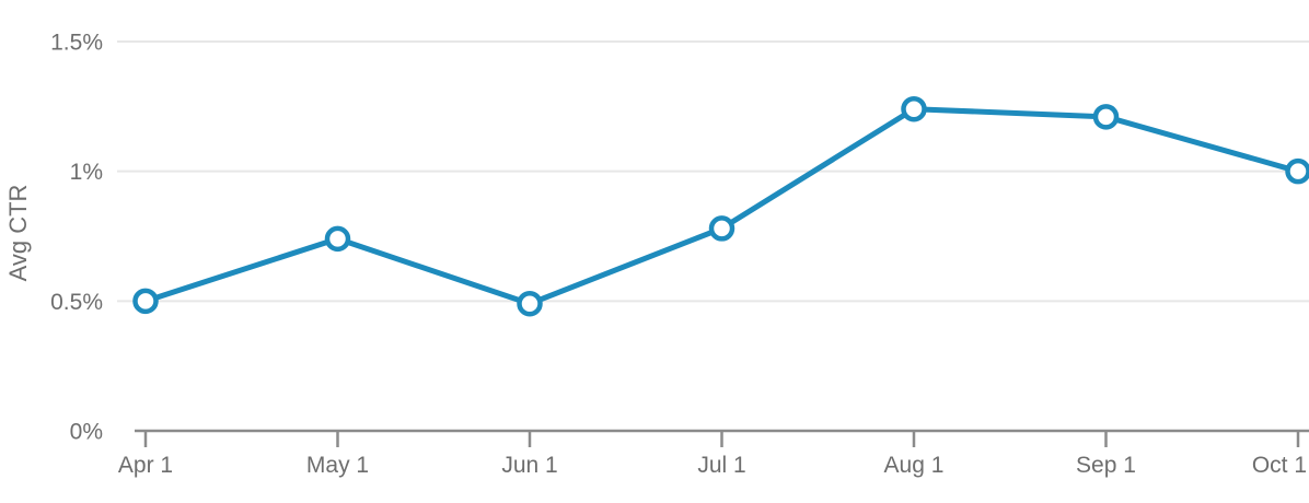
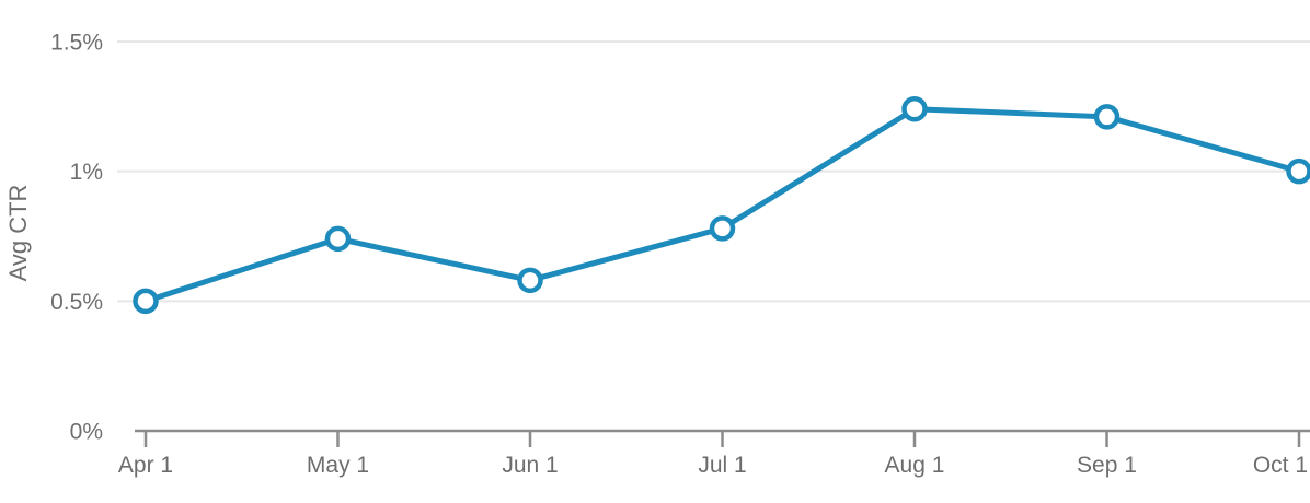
Jun 1: 0.49% -> 0.58%
